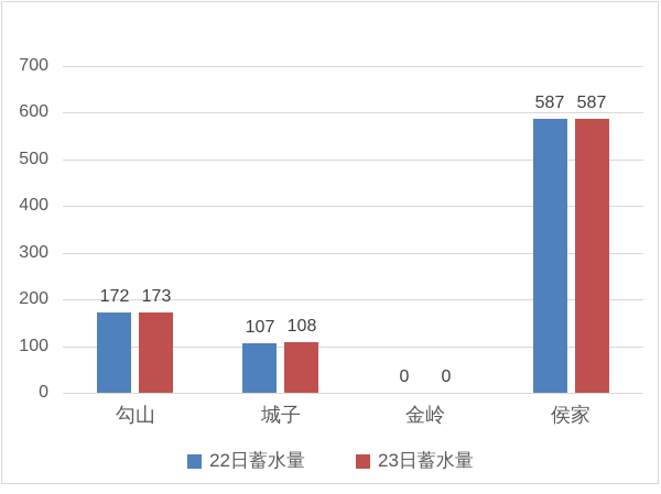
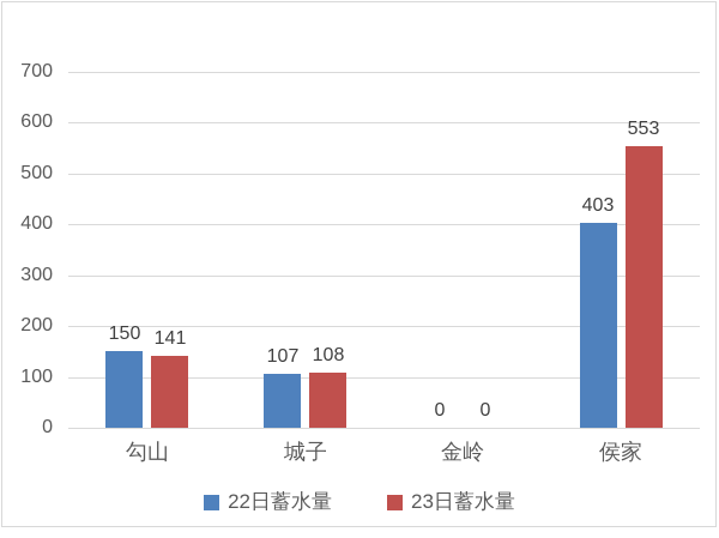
22日蓄水量/勾山: 172 -> 150
23日蓄水量/勾山: 173 -> 141
22日蓄水量/侯家: 587 -> 403
23日蓄水量/侯家: 587 -> 553
